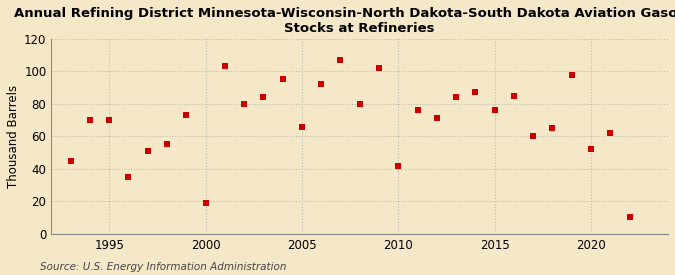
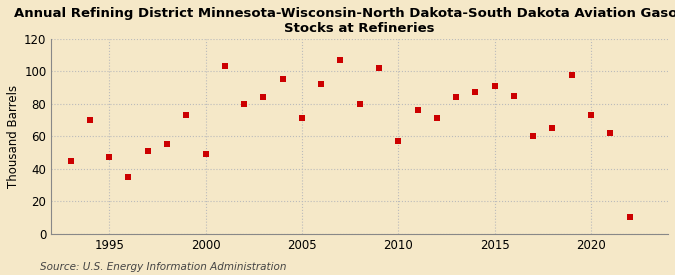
1995: 70 -> 47
2000: 19 -> 49
2005: 66 -> 71
2010: 42 -> 57
2015: 76 -> 91
2020: 52 -> 73
